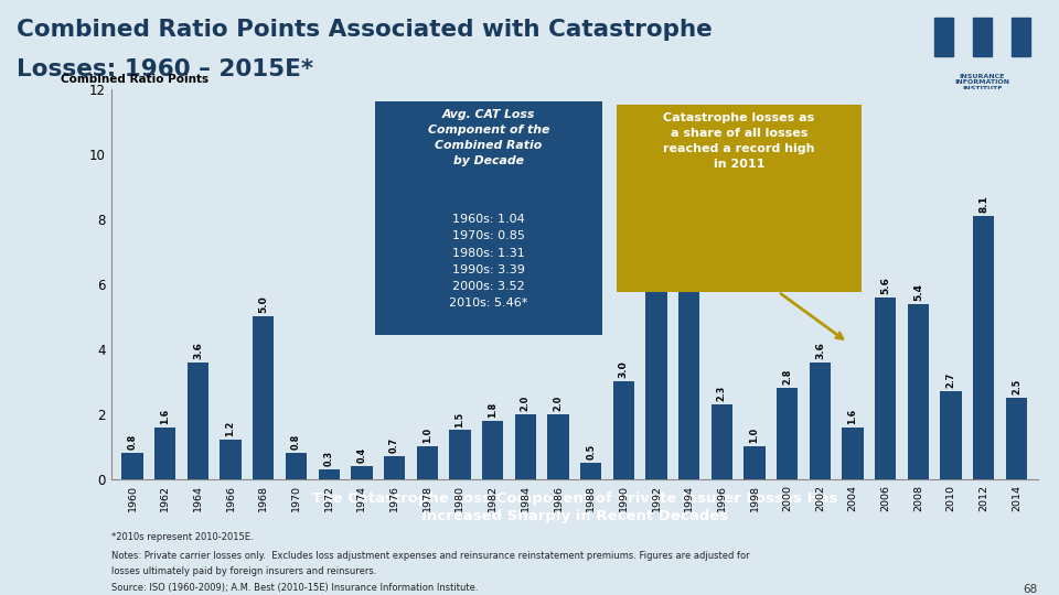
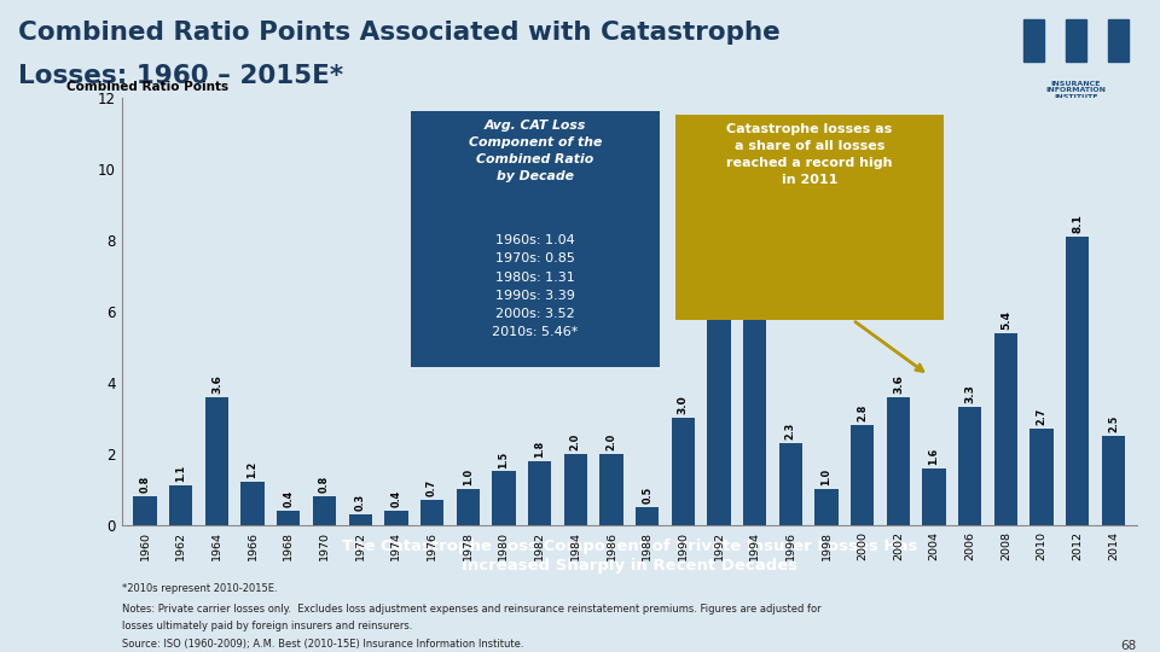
1962: 1.6 -> 1.1
1968: 5.0 -> 0.4
2006: 5.6 -> 3.3
